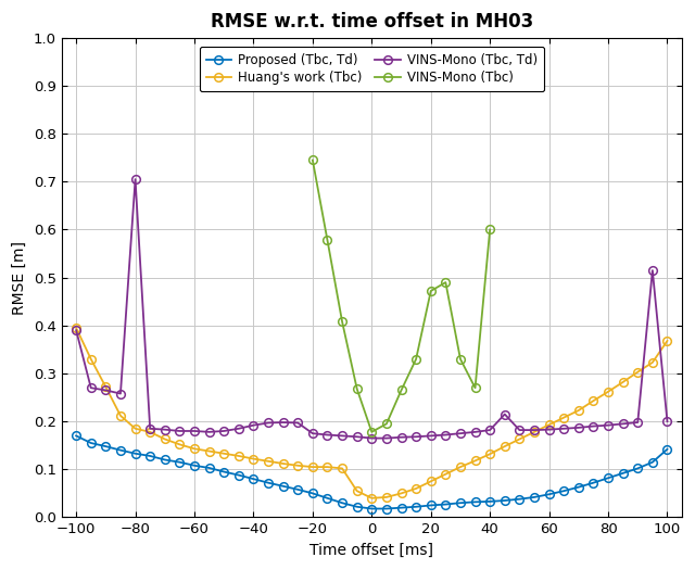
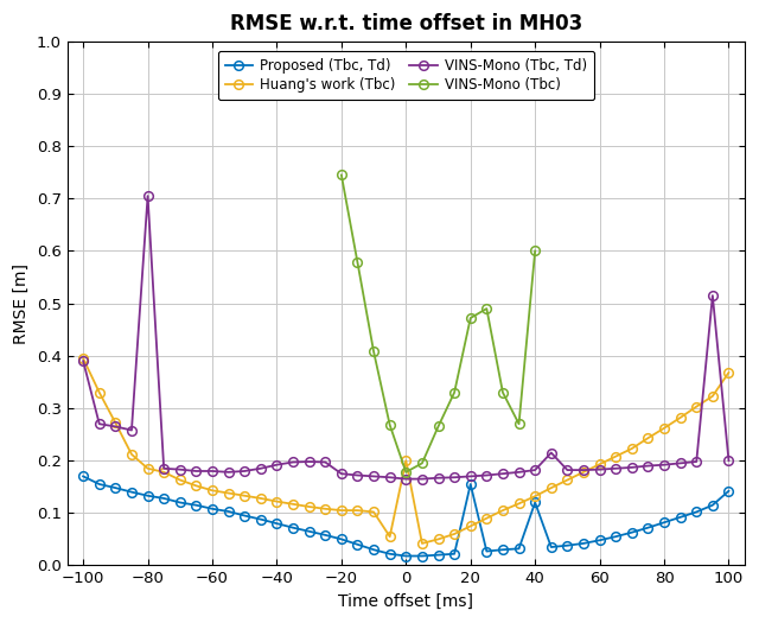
Huang's work (Tbc)/0: 0.040 -> 0.200
Proposed (Tbc, Td)/20: 0.025 -> 0.155
Proposed (Tbc, Td)/40: 0.033 -> 0.120
